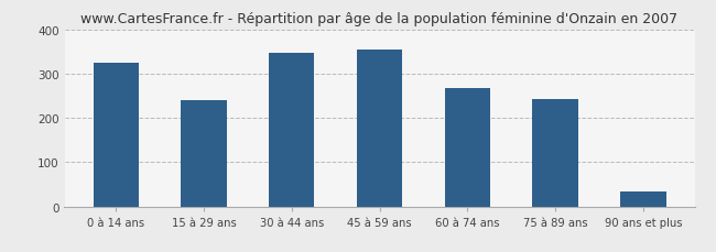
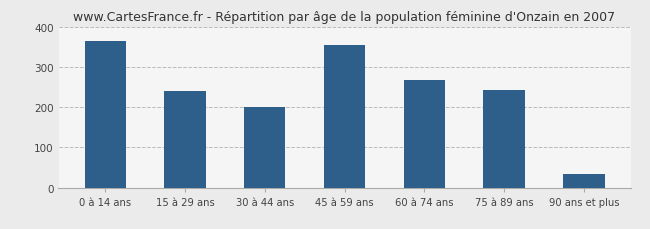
0 à 14 ans: 325 -> 365
30 à 44 ans: 348 -> 200
